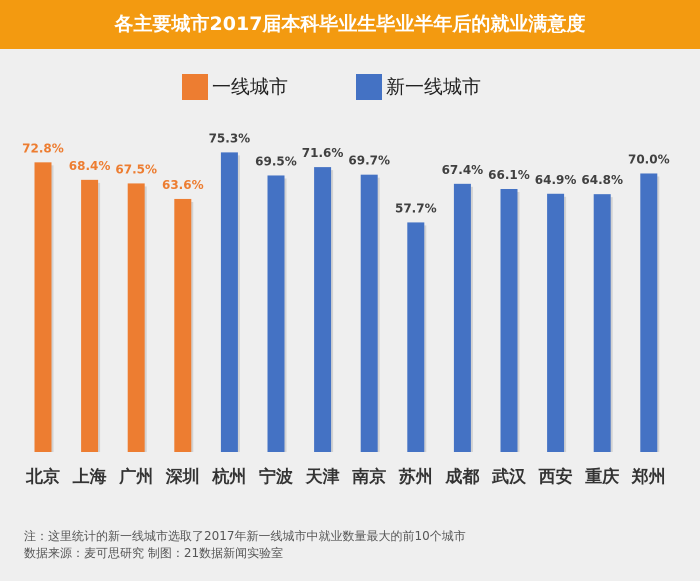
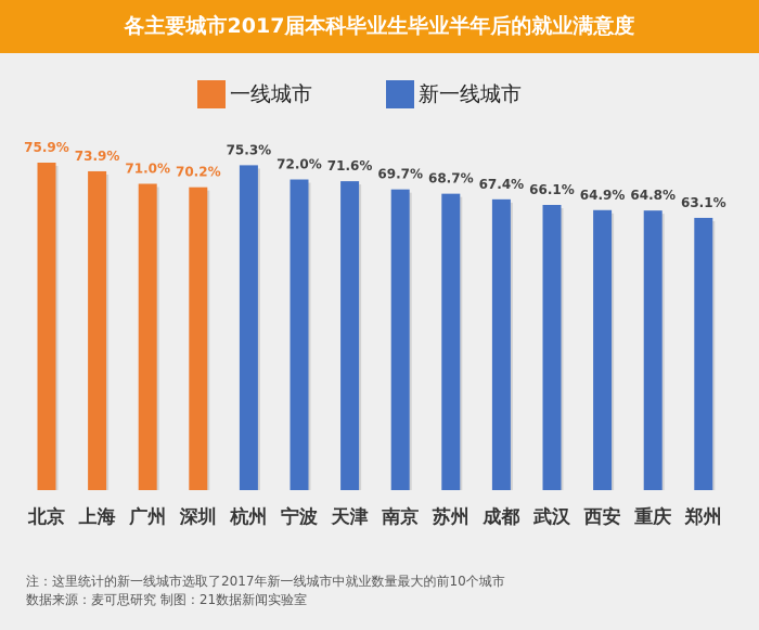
北京: 72.8% -> 75.9%
上海: 68.4% -> 73.9%
广州: 67.5% -> 71.0%
深圳: 63.6% -> 70.2%
宁波: 69.5% -> 72.0%
苏州: 57.7% -> 68.7%
郑州: 70.0% -> 63.1%
